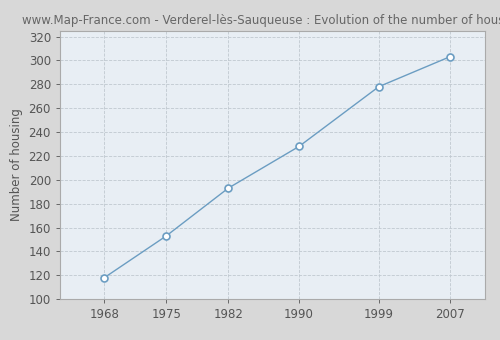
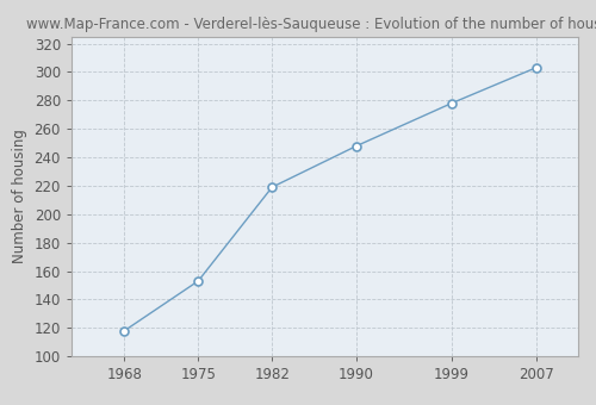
1982: 193 -> 219
1990: 228 -> 248
